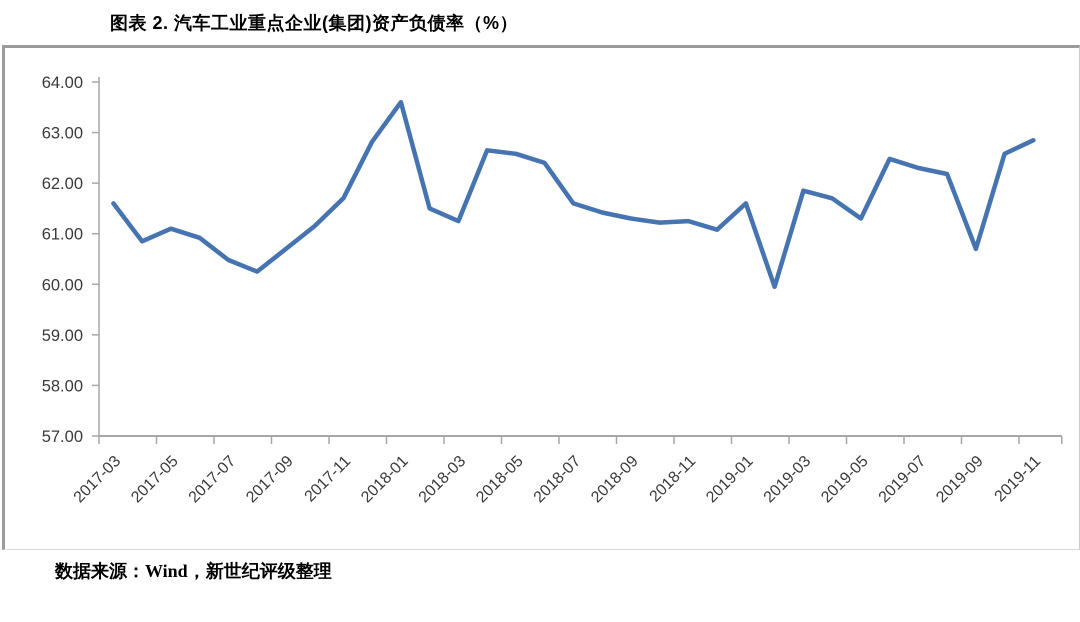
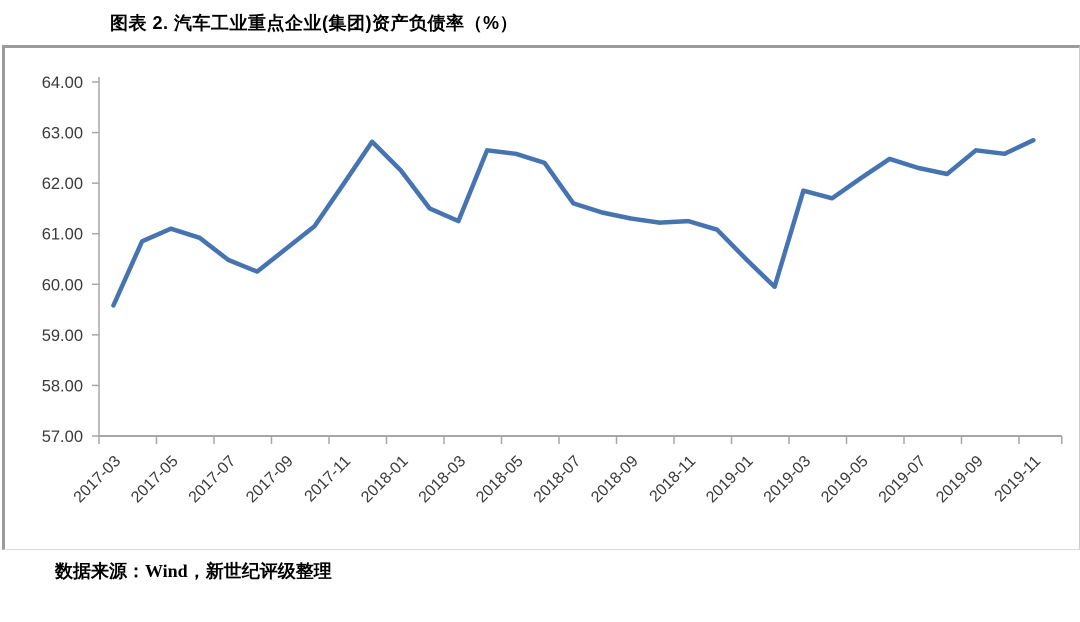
2017-03: 61.6 -> 59.6
2017-11: 61.7 -> 62.0
2018-01: 63.6 -> 62.2
2019-01: 61.6 -> 60.5
2019-05: 61.3 -> 62.1
2019-09: 60.7 -> 62.6
